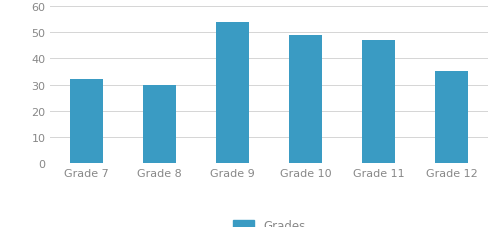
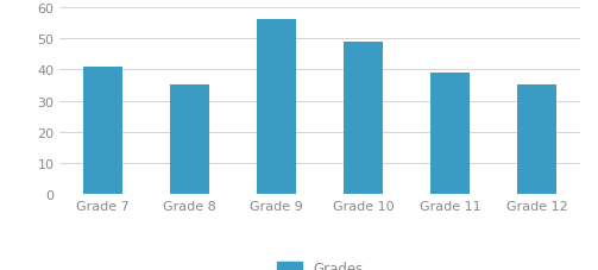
Grade 7: 32 -> 41
Grade 8: 30 -> 35
Grade 9: 54 -> 56
Grade 11: 47 -> 39
